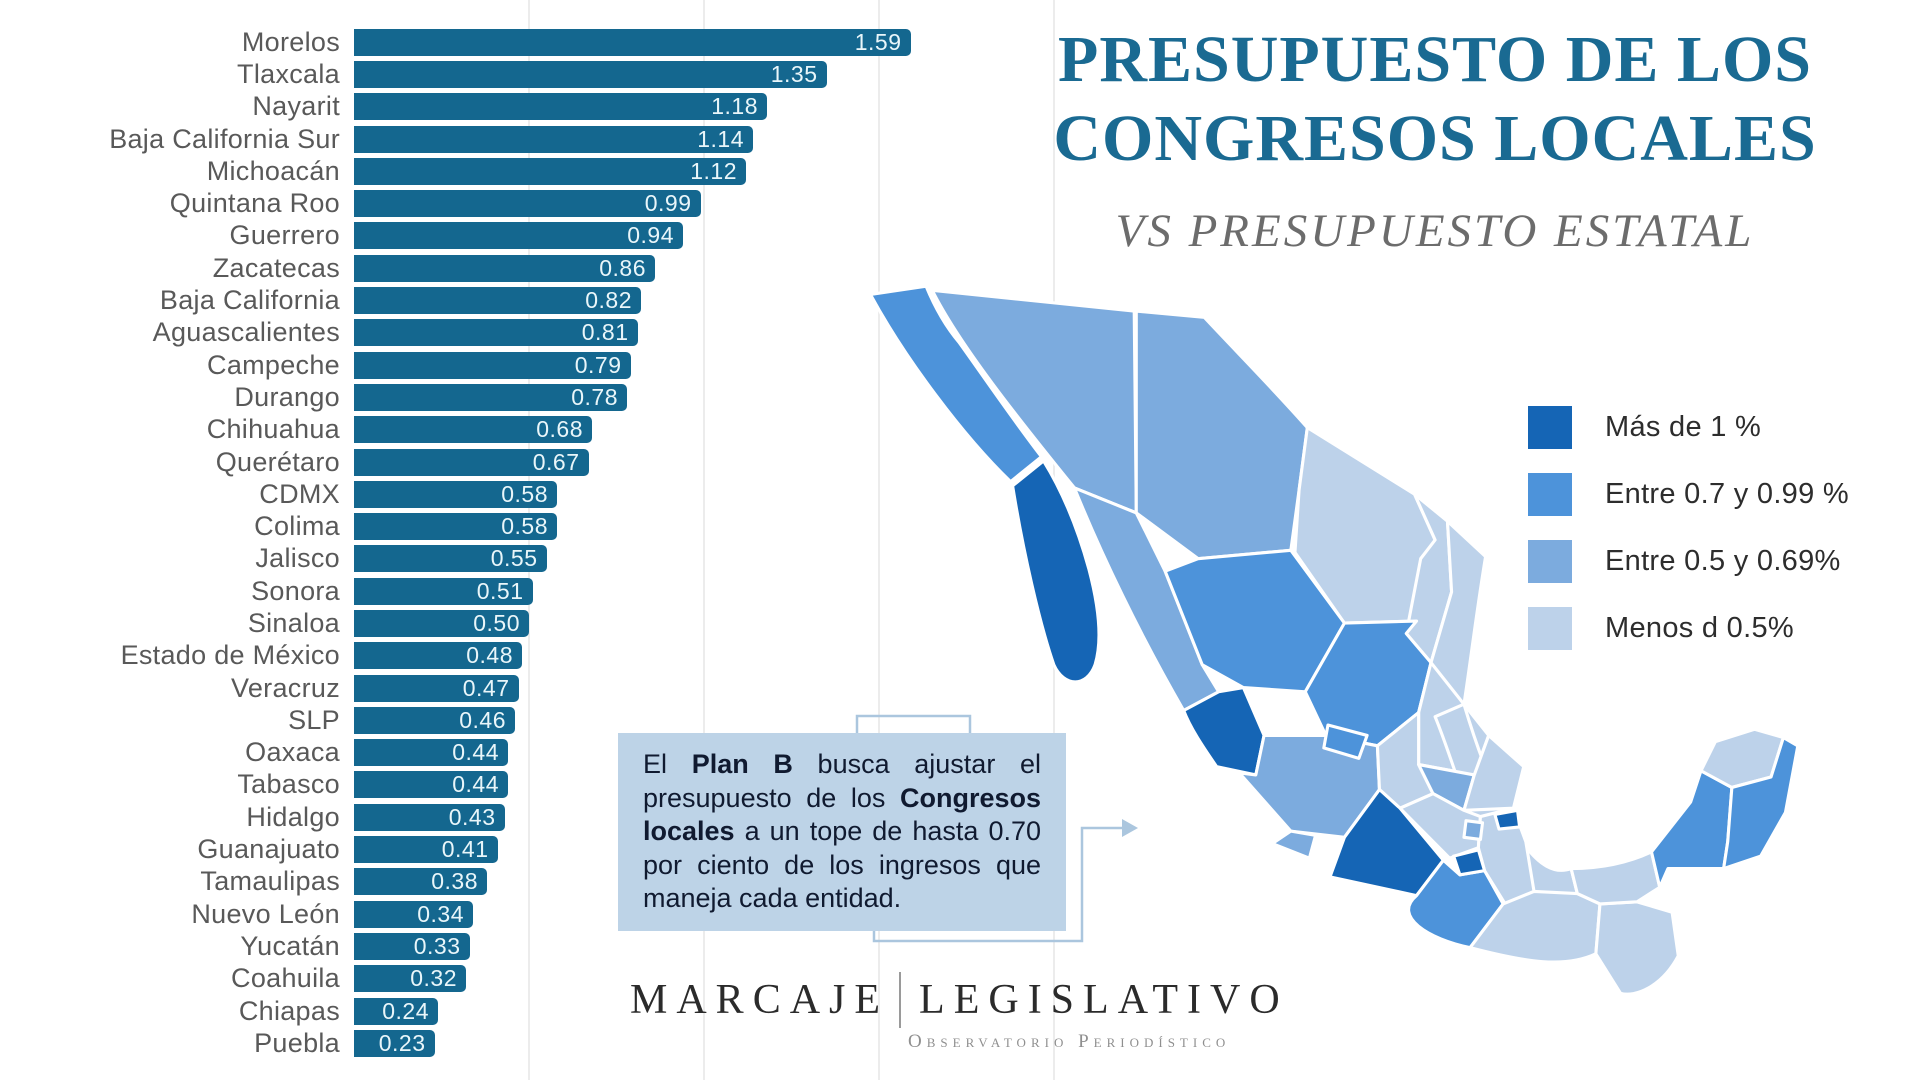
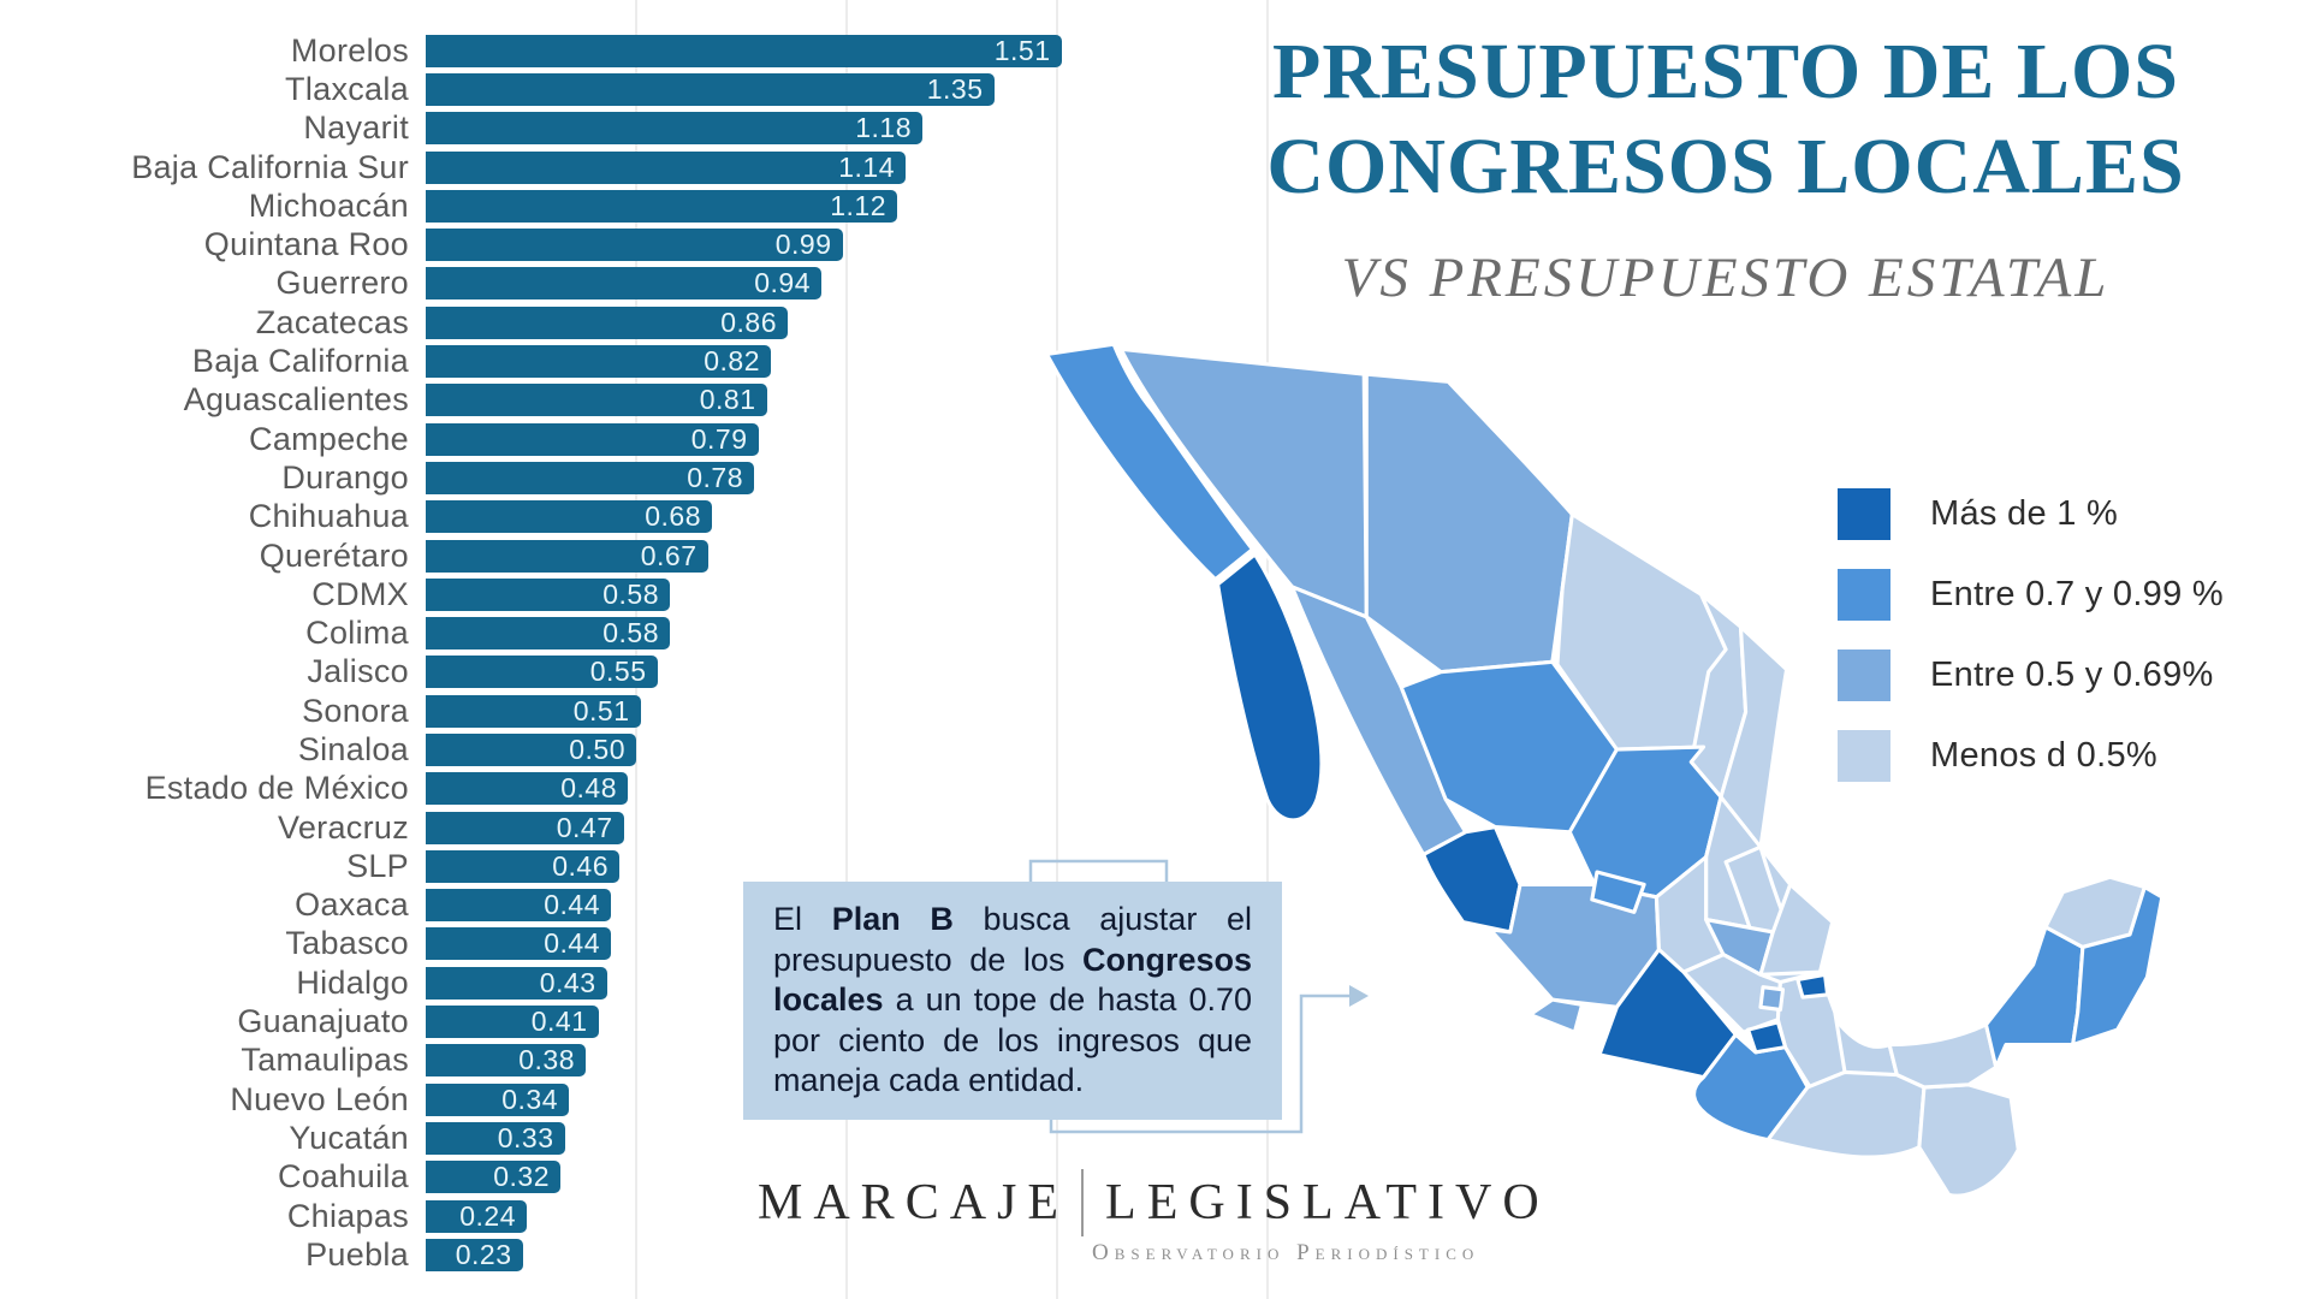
Morelos: 1.59 -> 1.51
